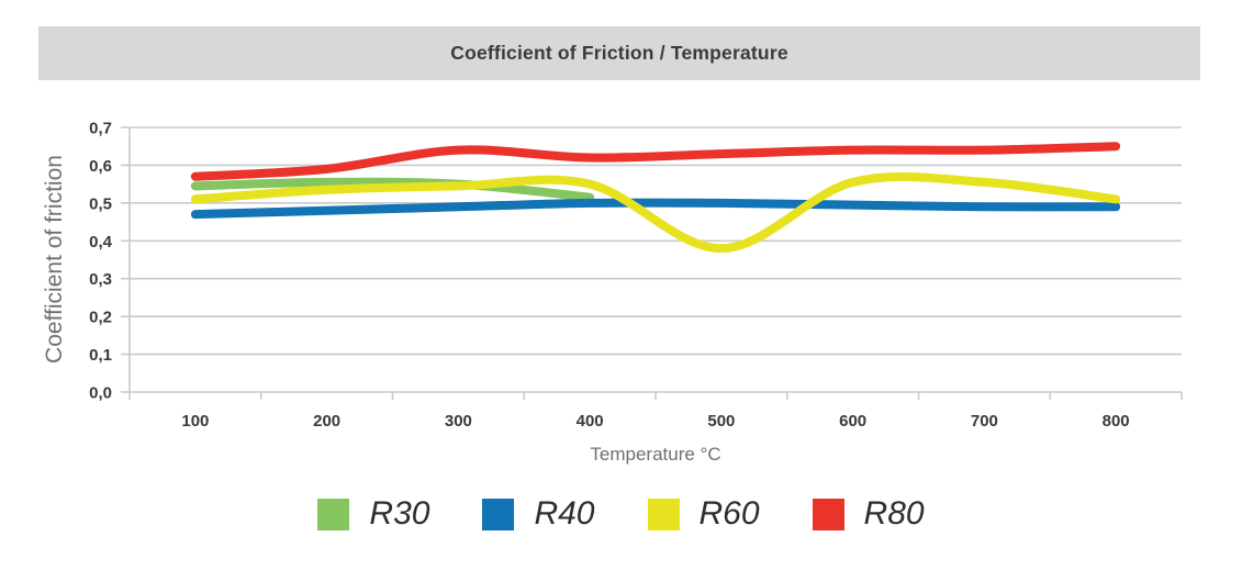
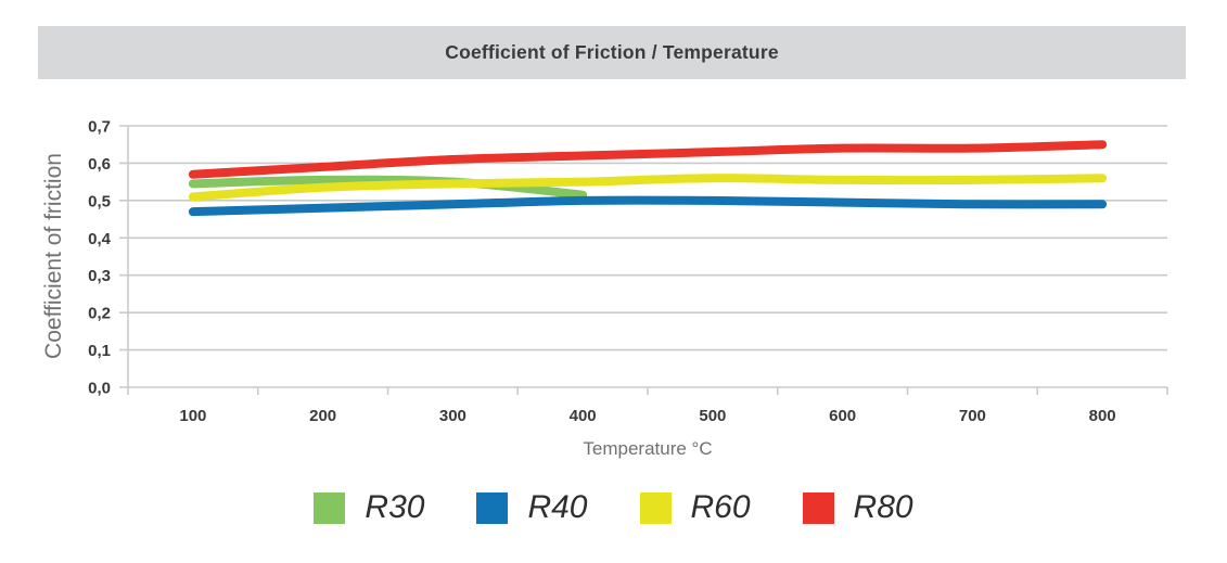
R80/300: 0,64 -> 0,61
R60/500: 0,38 -> 0,56
R60/800: 0,51 -> 0,56
